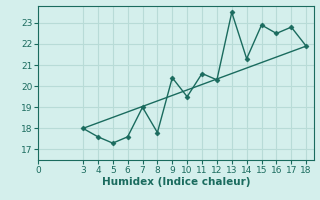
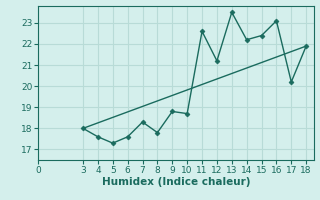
7: 19.0 -> 18.3
9: 20.4 -> 18.8
10: 19.5 -> 18.7
11: 20.6 -> 22.6
12: 20.3 -> 21.2
14: 21.3 -> 22.2
15: 22.9 -> 22.4
16: 22.5 -> 23.1
17: 22.8 -> 20.2
